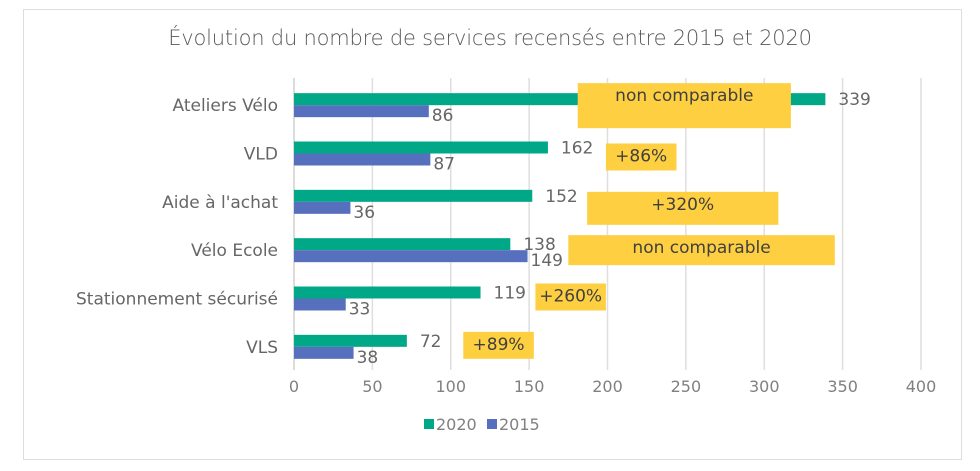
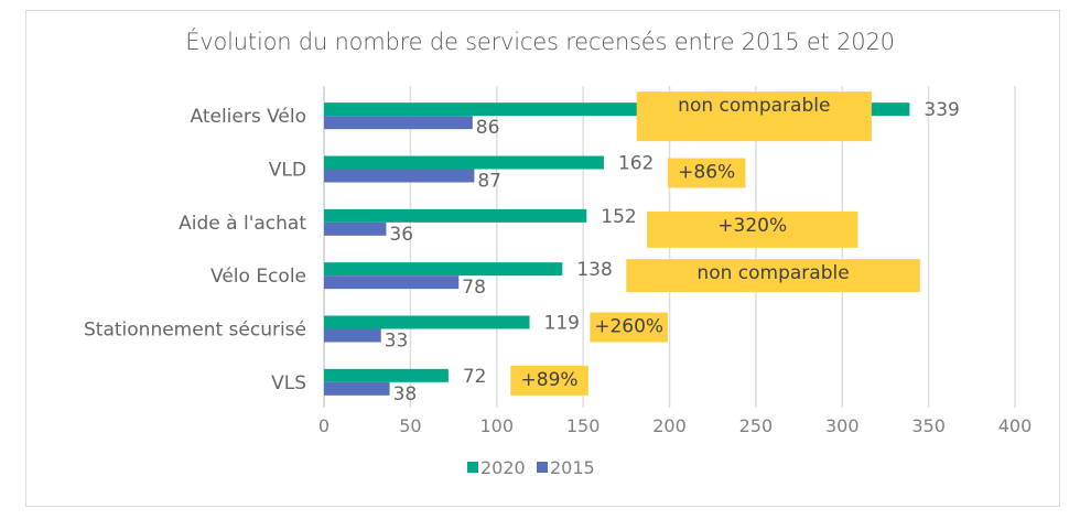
2015/Vélo Ecole: 149 -> 78
